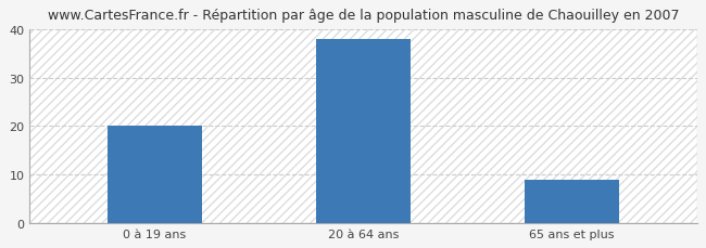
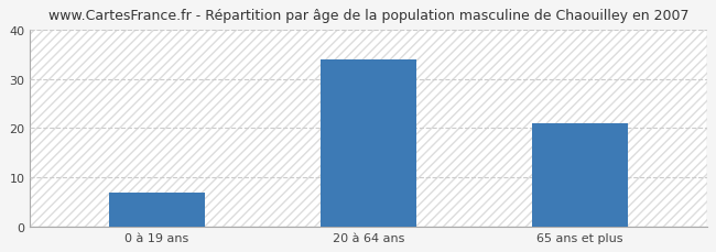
0 à 19 ans: 20 -> 7
20 à 64 ans: 38 -> 34
65 ans et plus: 9 -> 21
